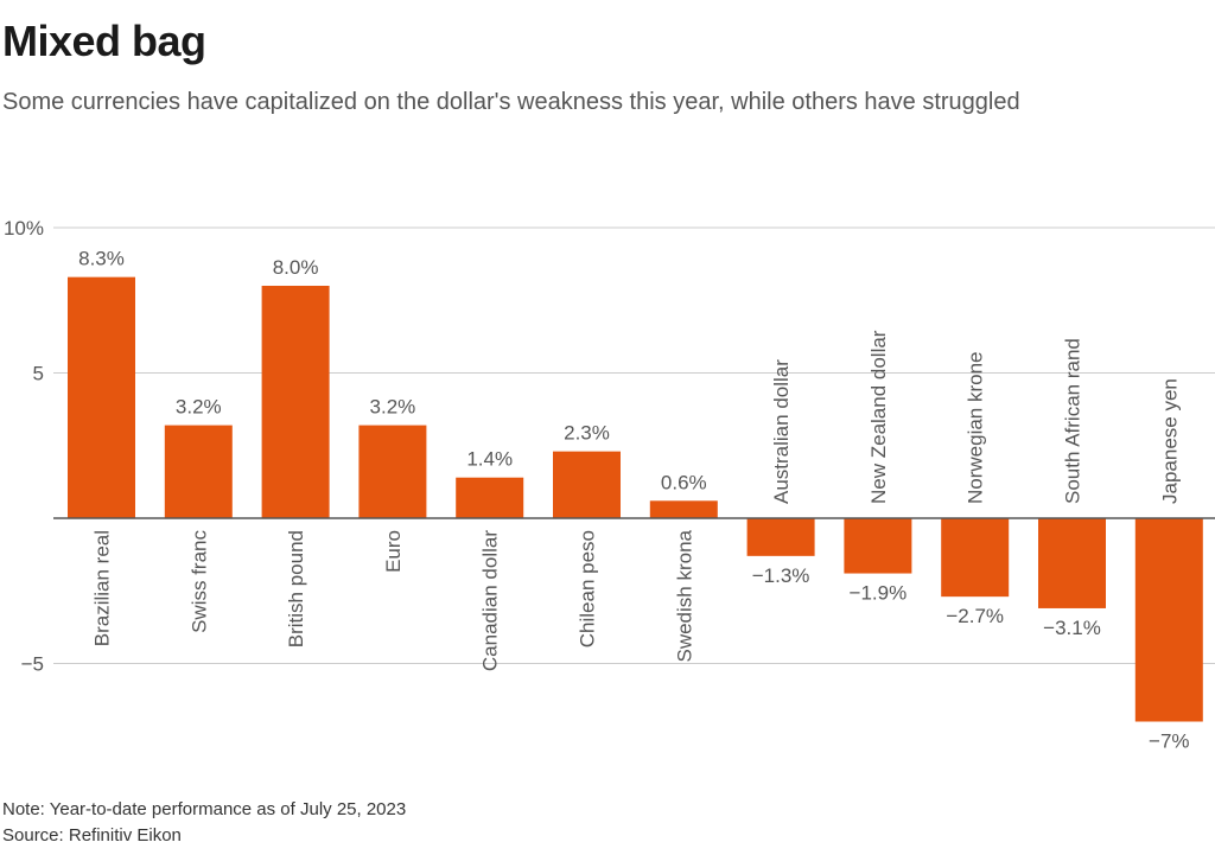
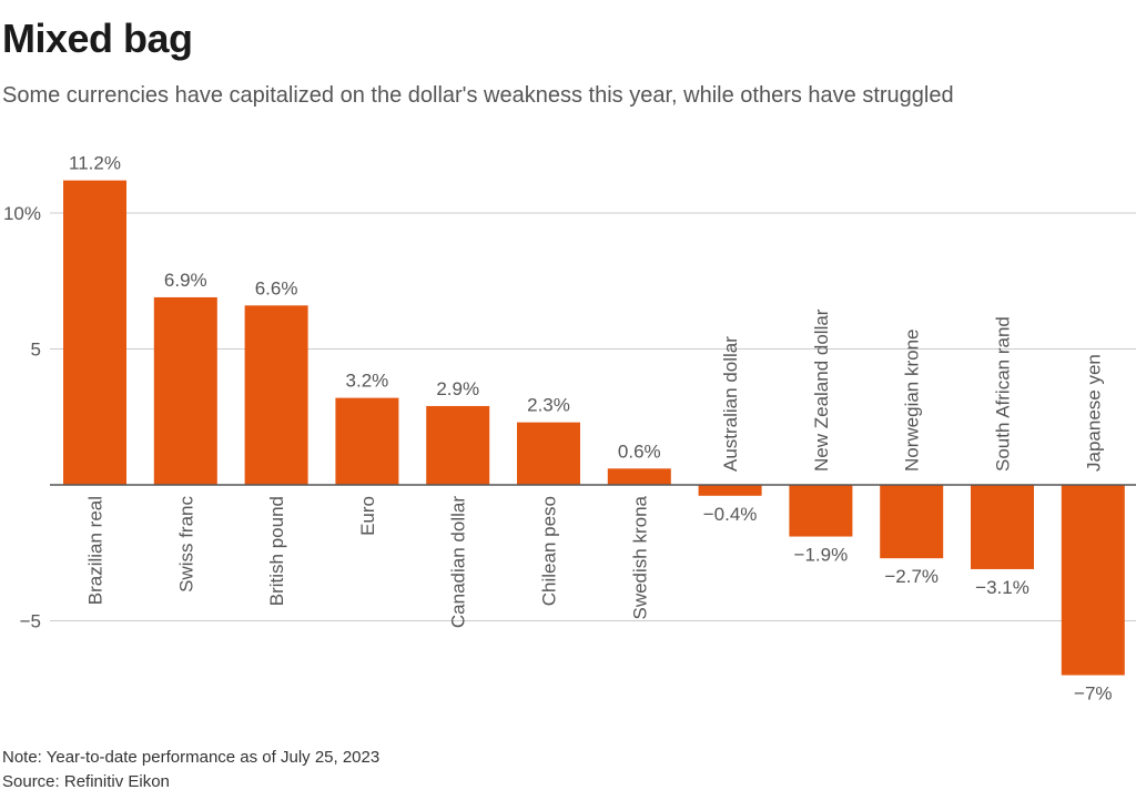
Brazilian real: 8.3% -> 11.2%
Swiss franc: 3.2% -> 6.9%
British pound: 8.0% -> 6.6%
Canadian dollar: 1.4% -> 2.9%
Australian dollar: −1.3% -> −0.4%
